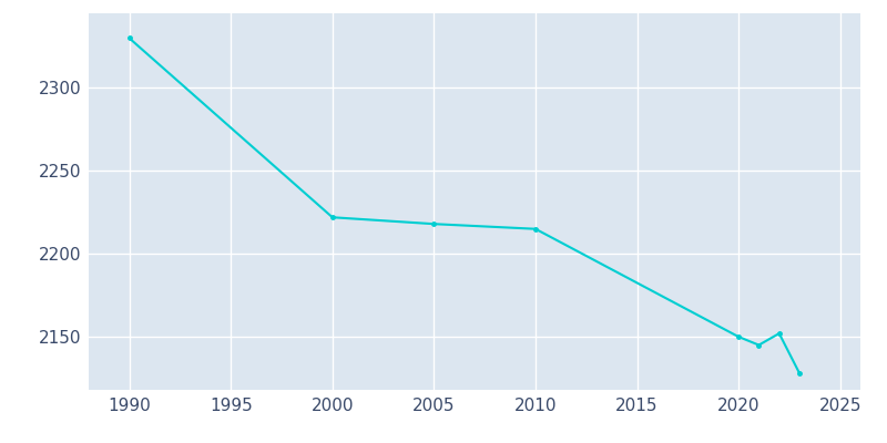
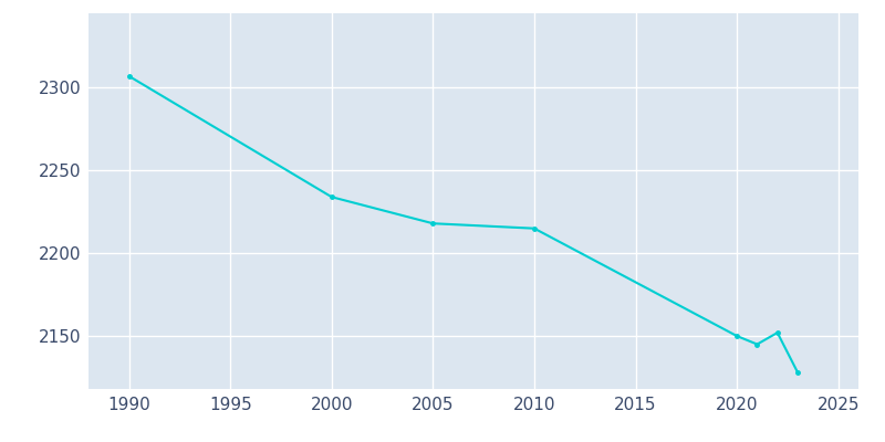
1990: 2330 -> 2307
2000: 2222 -> 2234
